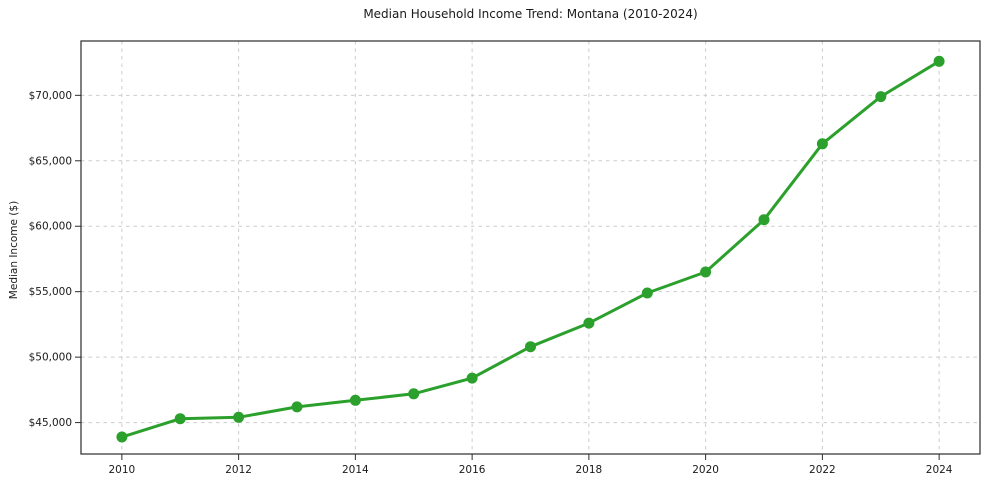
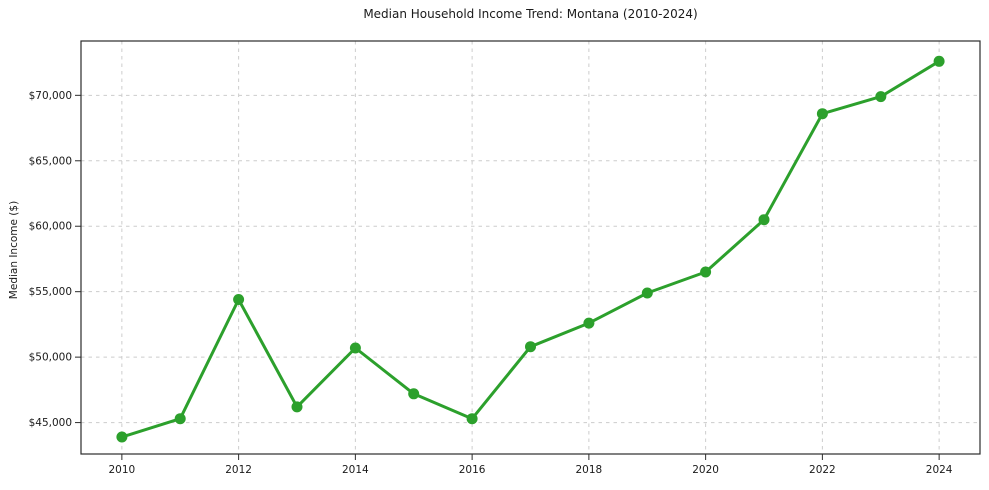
2012: $45400 -> $54400
2014: $46700 -> $50700
2016: $48400 -> $45300
2022: $66300 -> $68600
